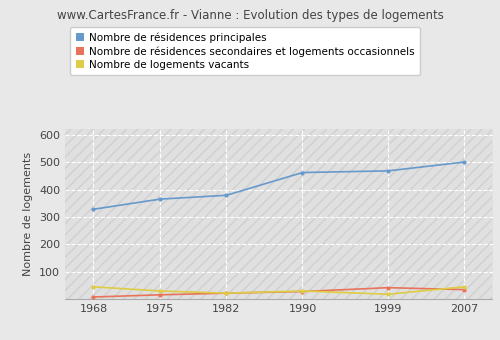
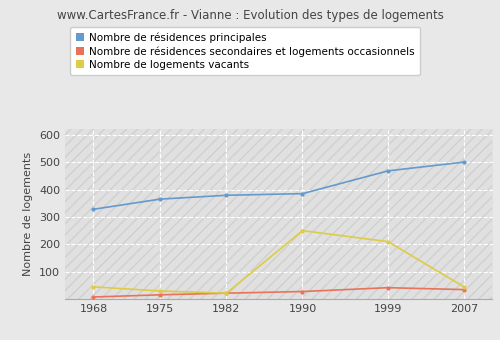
Nombre de résidences principales/1990: 462 -> 385
Nombre de logements vacants/1990: 30 -> 250
Nombre de logements vacants/1999: 18 -> 210
